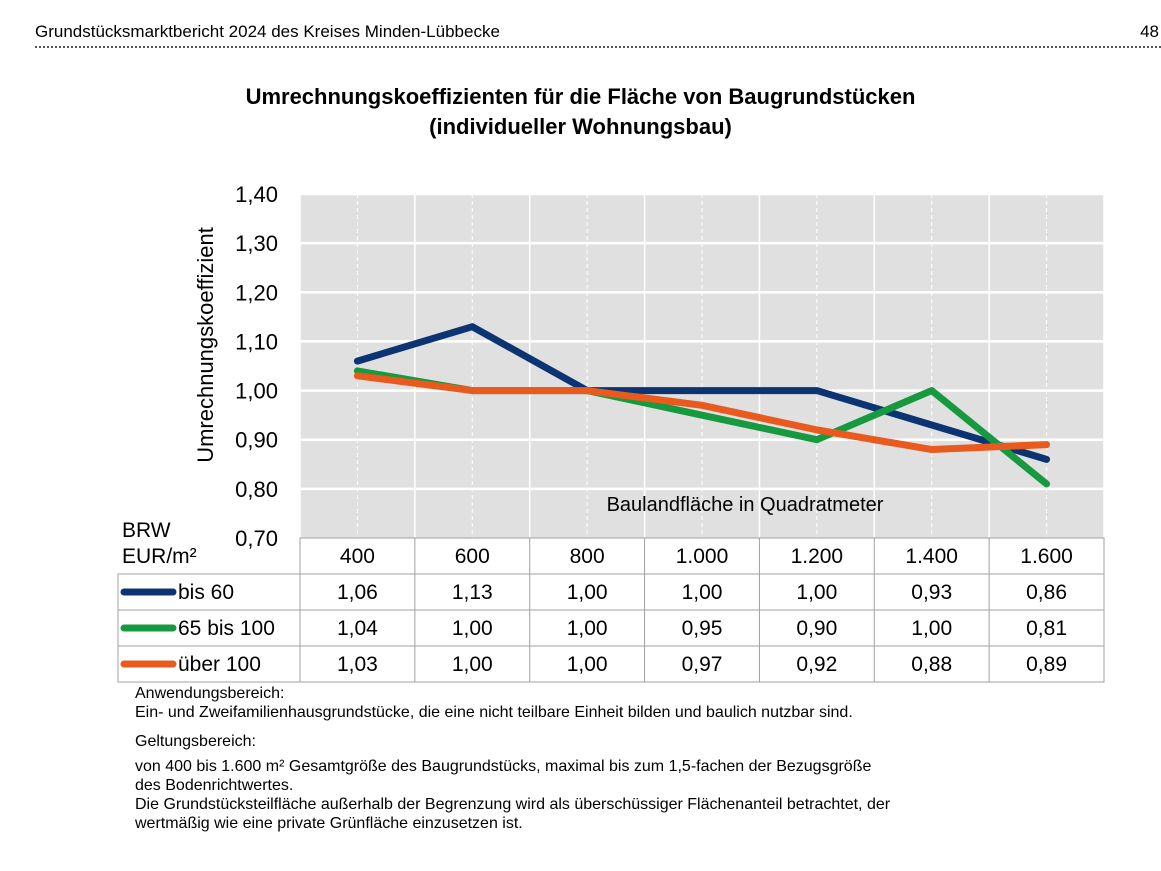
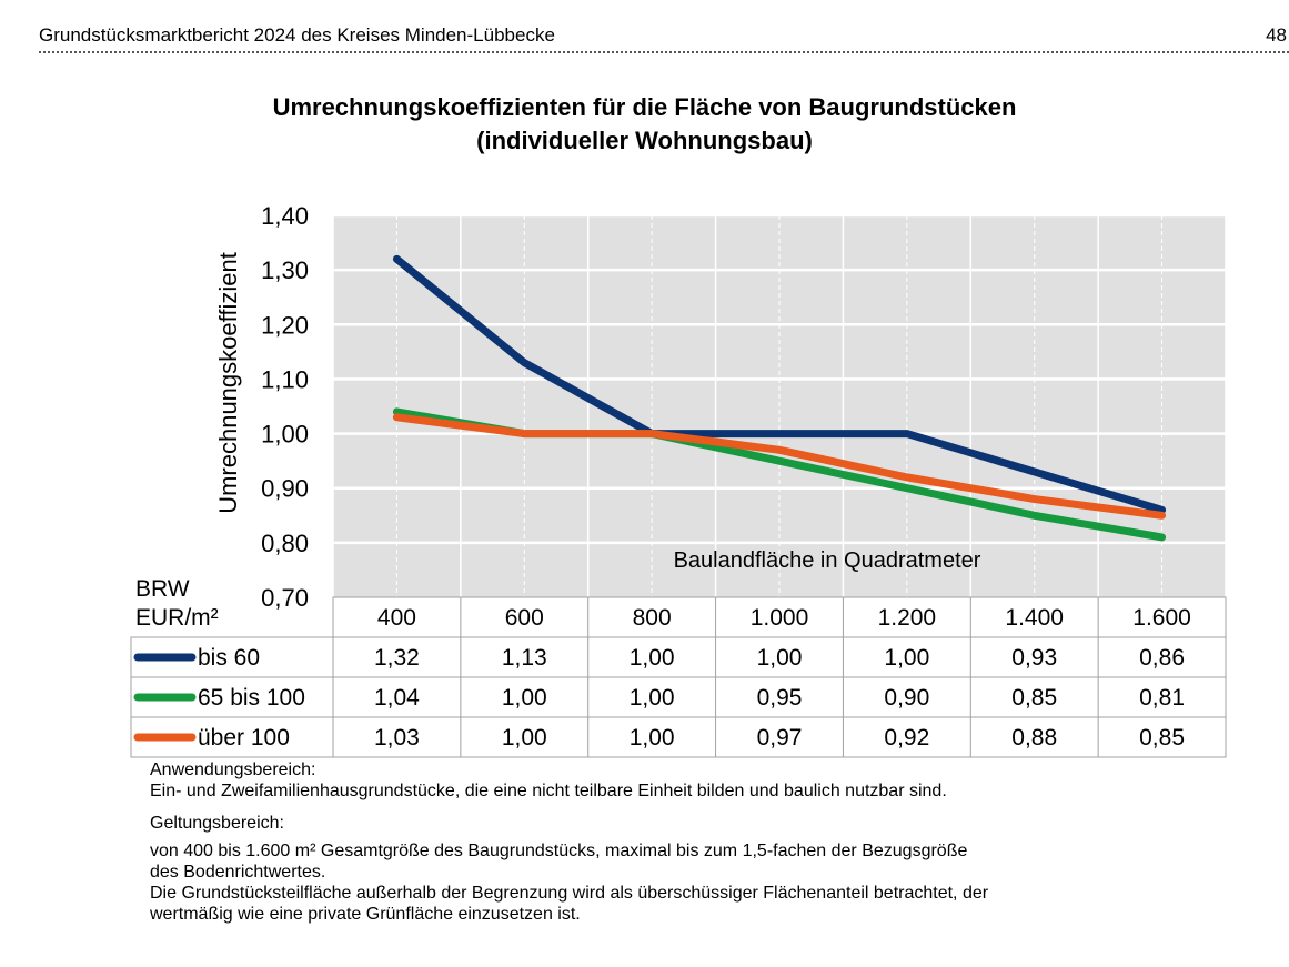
bis 60/400: 1,06 -> 1,32
65 bis 100/1.400: 1,00 -> 0,85
über 100/1.600: 0,89 -> 0,85
